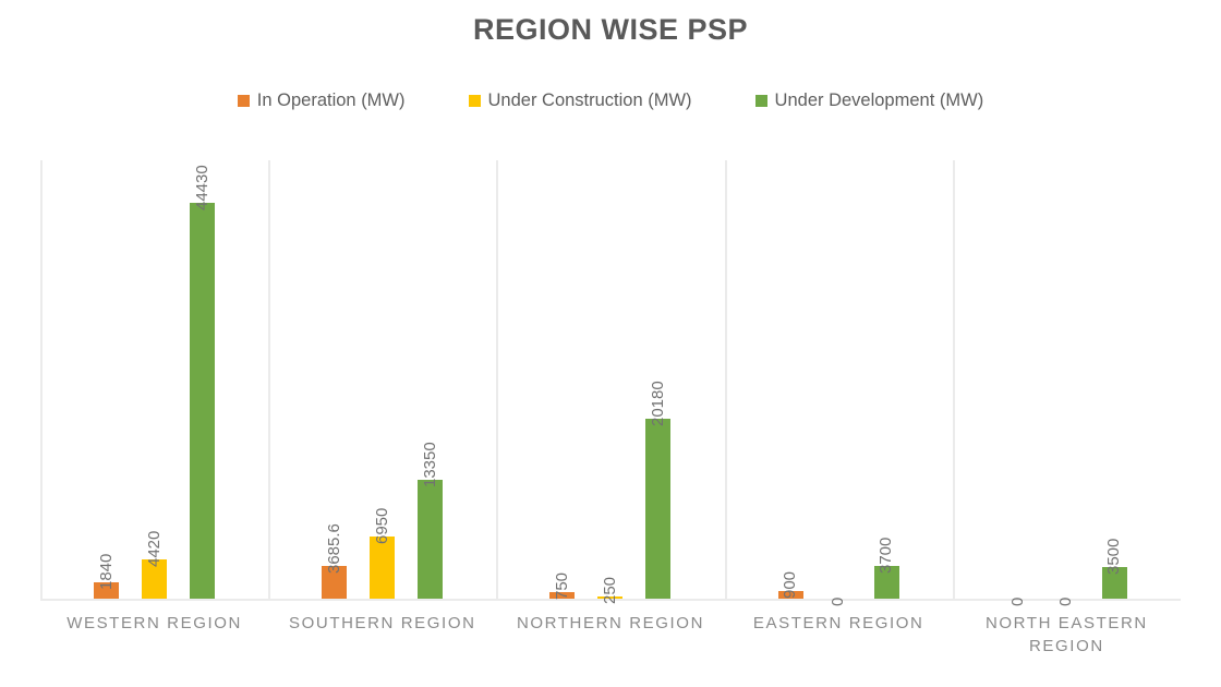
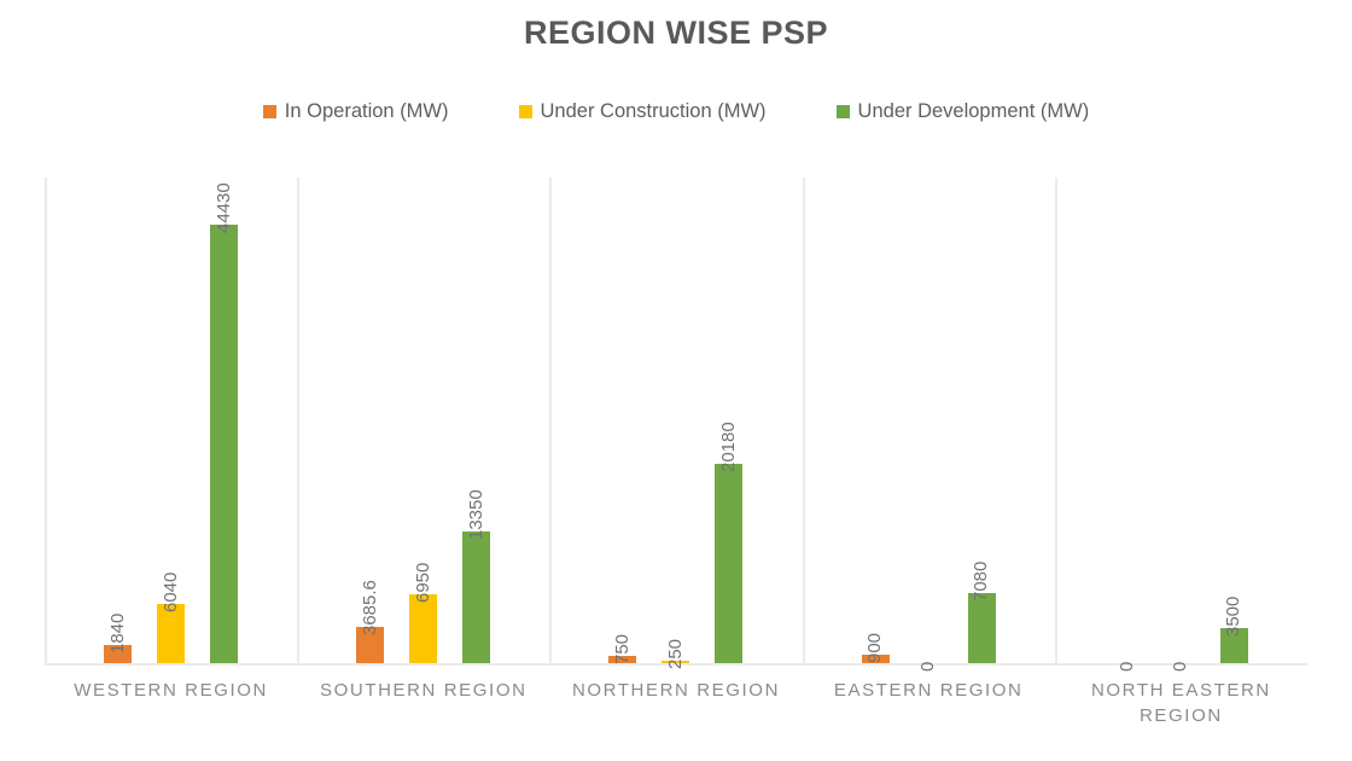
Under Construction (MW)/WESTERN REGION: 4420 -> 6040
Under Development (MW)/EASTERN REGION: 3700 -> 7080
